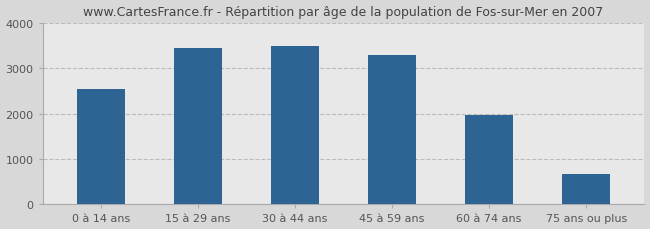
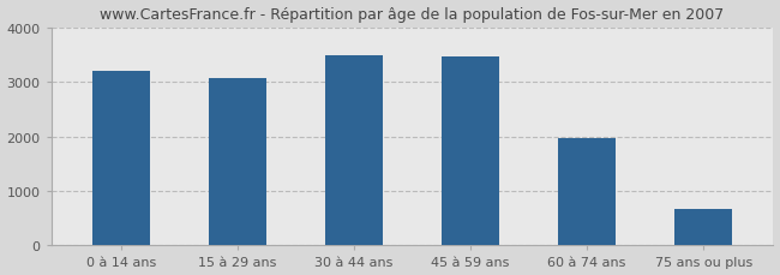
0 à 14 ans: 2550 -> 3200
15 à 29 ans: 3450 -> 3080
45 à 59 ans: 3300 -> 3460
